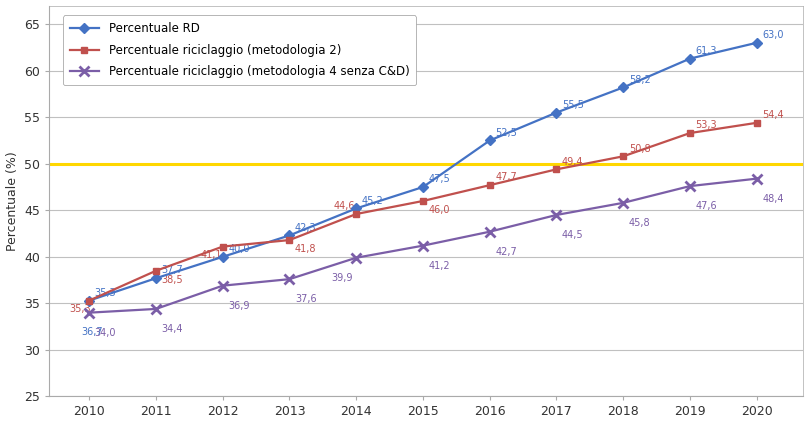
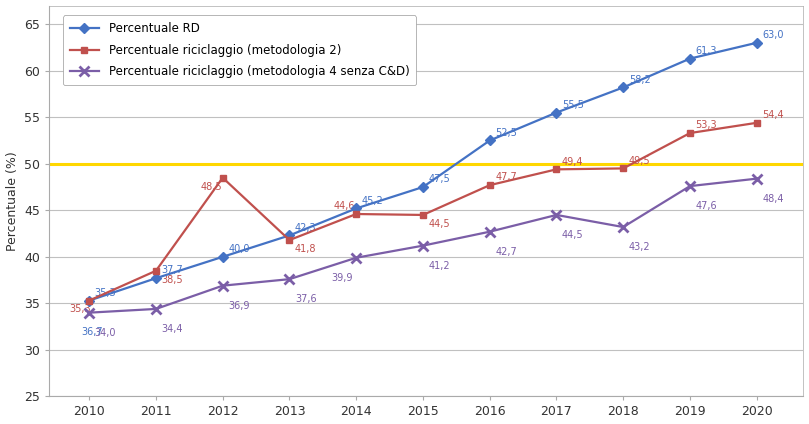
Percentuale riciclaggio (metodologia 2)/2012: 41,1 -> 48,5
Percentuale riciclaggio (metodologia 2)/2015: 46,0 -> 44,5
Percentuale riciclaggio (metodologia 2)/2018: 50,8 -> 49,5
Percentuale riciclaggio (metodologia 4 senza C&D)/2018: 45,8 -> 43,2
